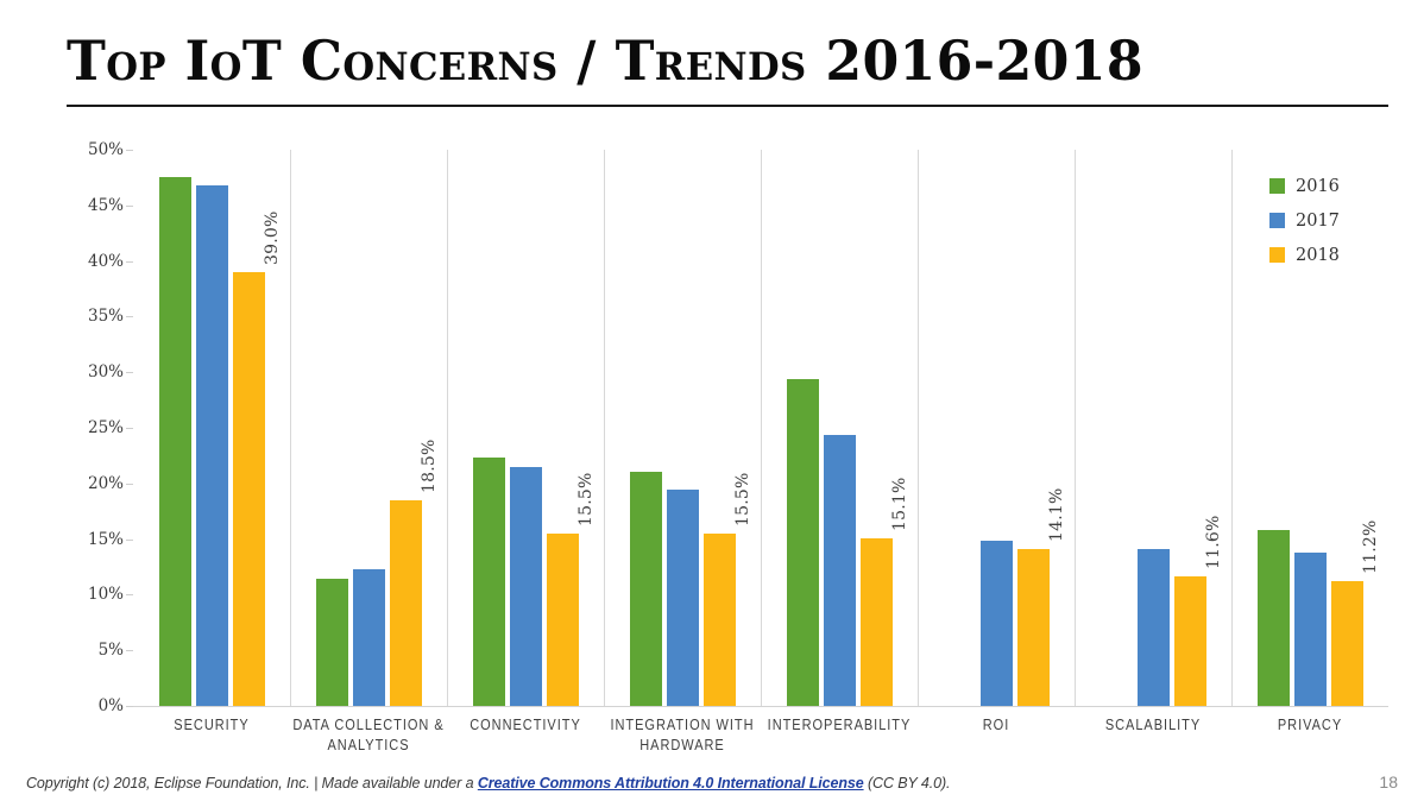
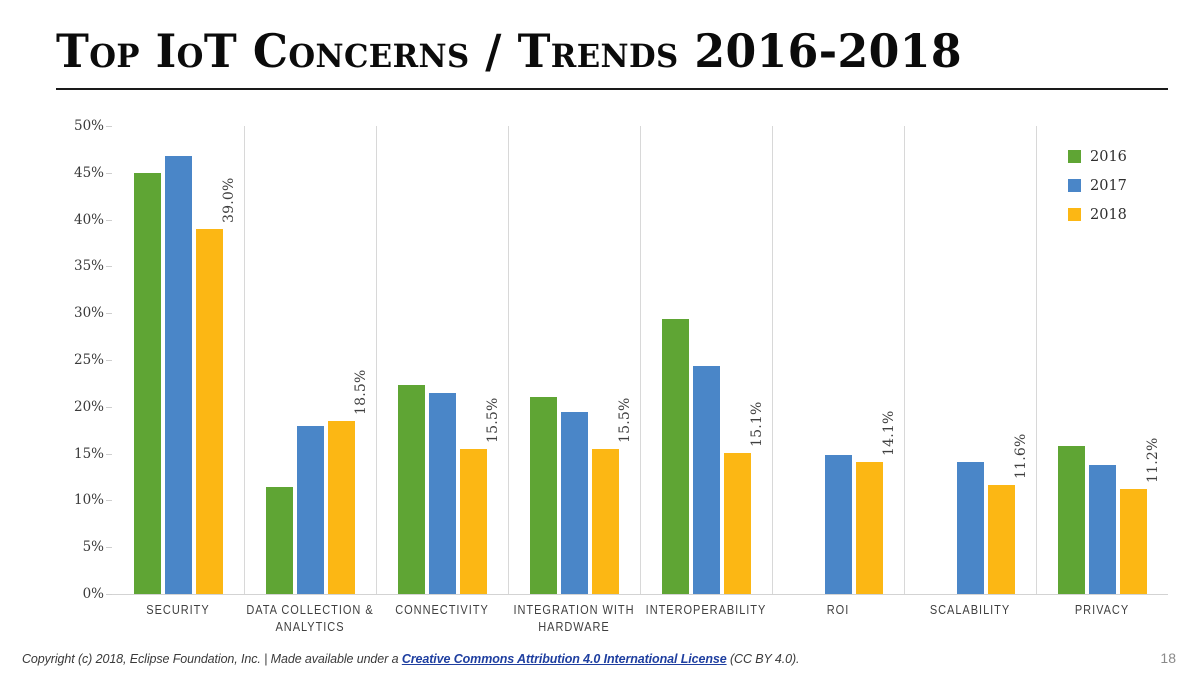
2016/SECURITY: 48% -> 45%
2017/DATA COLLECTION & ANALYTICS: 12% -> 18%
